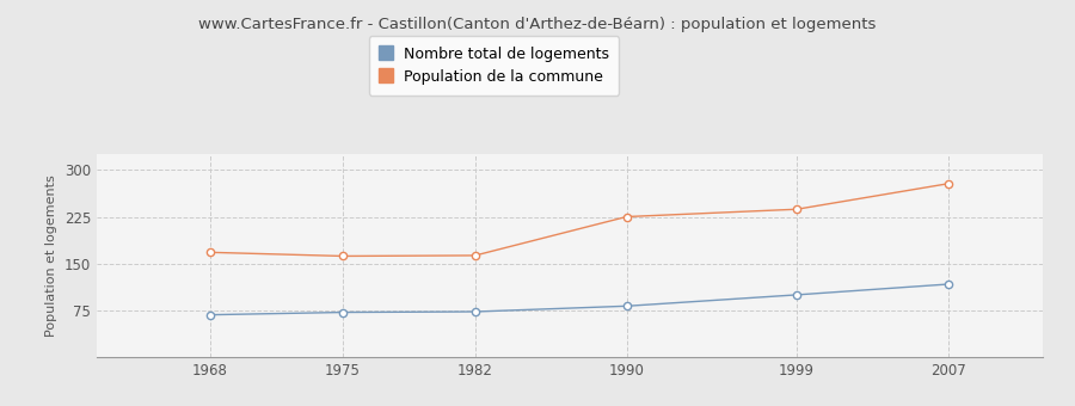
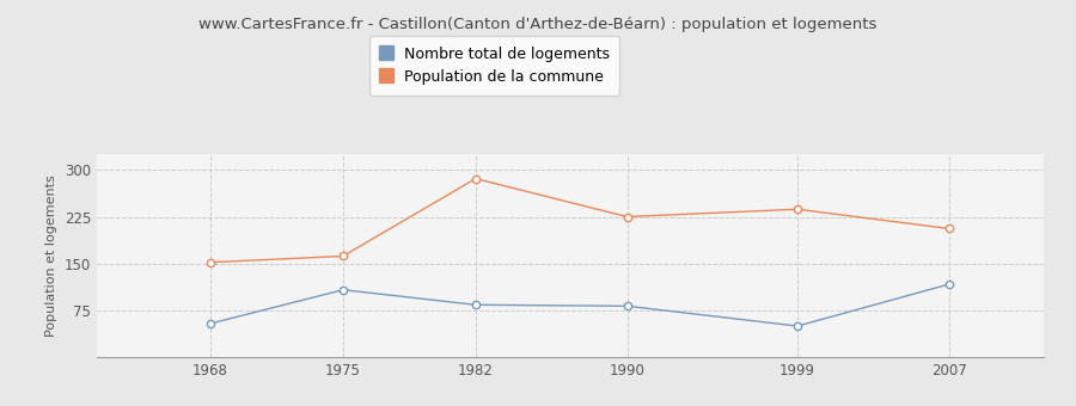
Nombre total de logements/1968: 68 -> 54
Population de la commune/1968: 168 -> 152
Nombre total de logements/1975: 72 -> 108
Nombre total de logements/1982: 73 -> 84
Population de la commune/1982: 163 -> 286
Nombre total de logements/1999: 100 -> 50
Population de la commune/2007: 278 -> 206
